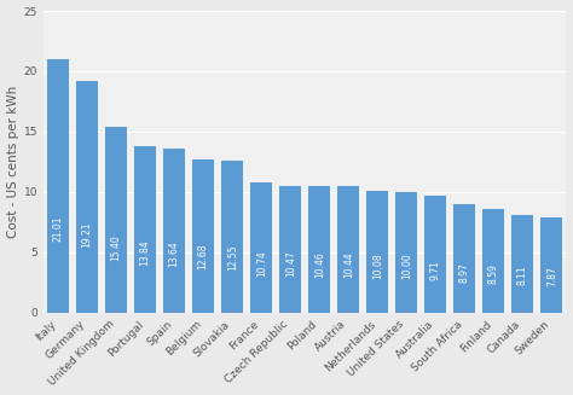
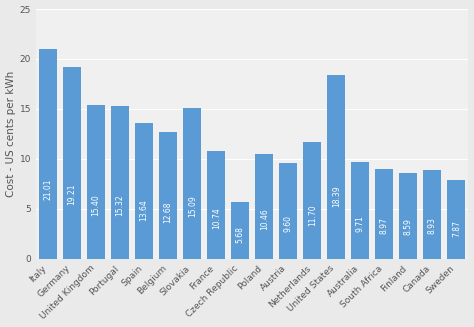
Portugal: 13.84 -> 15.32
Slovakia: 12.55 -> 15.09
Czech Republic: 10.47 -> 5.68
Austria: 10.44 -> 9.60
Netherlands: 10.08 -> 11.70
United States: 10.00 -> 18.39
Canada: 8.11 -> 8.93
